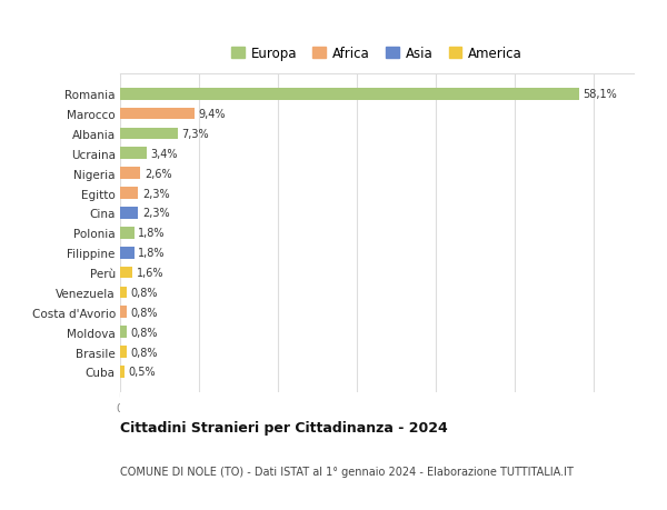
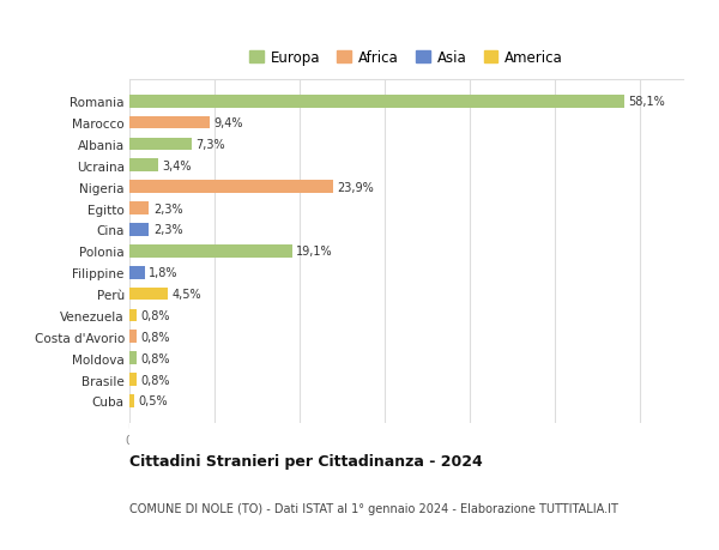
Nigeria: 2,6% -> 23,9%
Polonia: 1,8% -> 19,1%
Perù: 1,6% -> 4,5%
